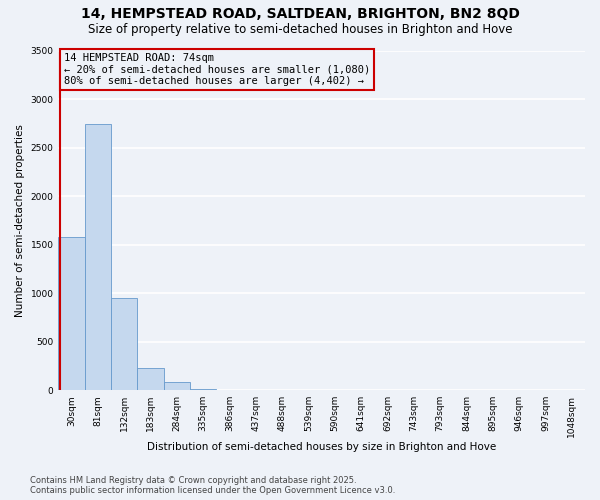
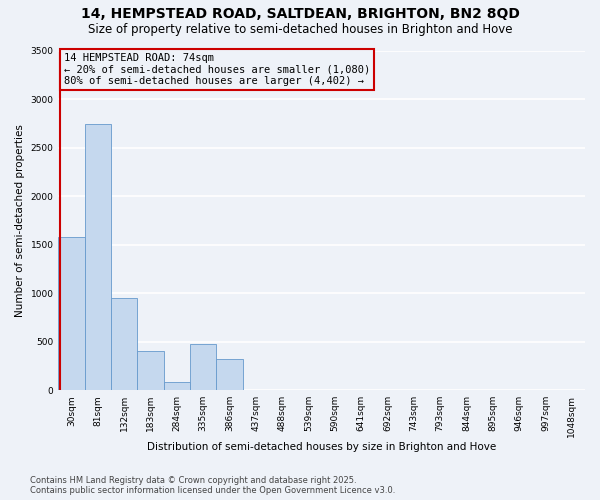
183sqm: 220 -> 400
335sqm: 20 -> 480
386sqm: 0 -> 320
